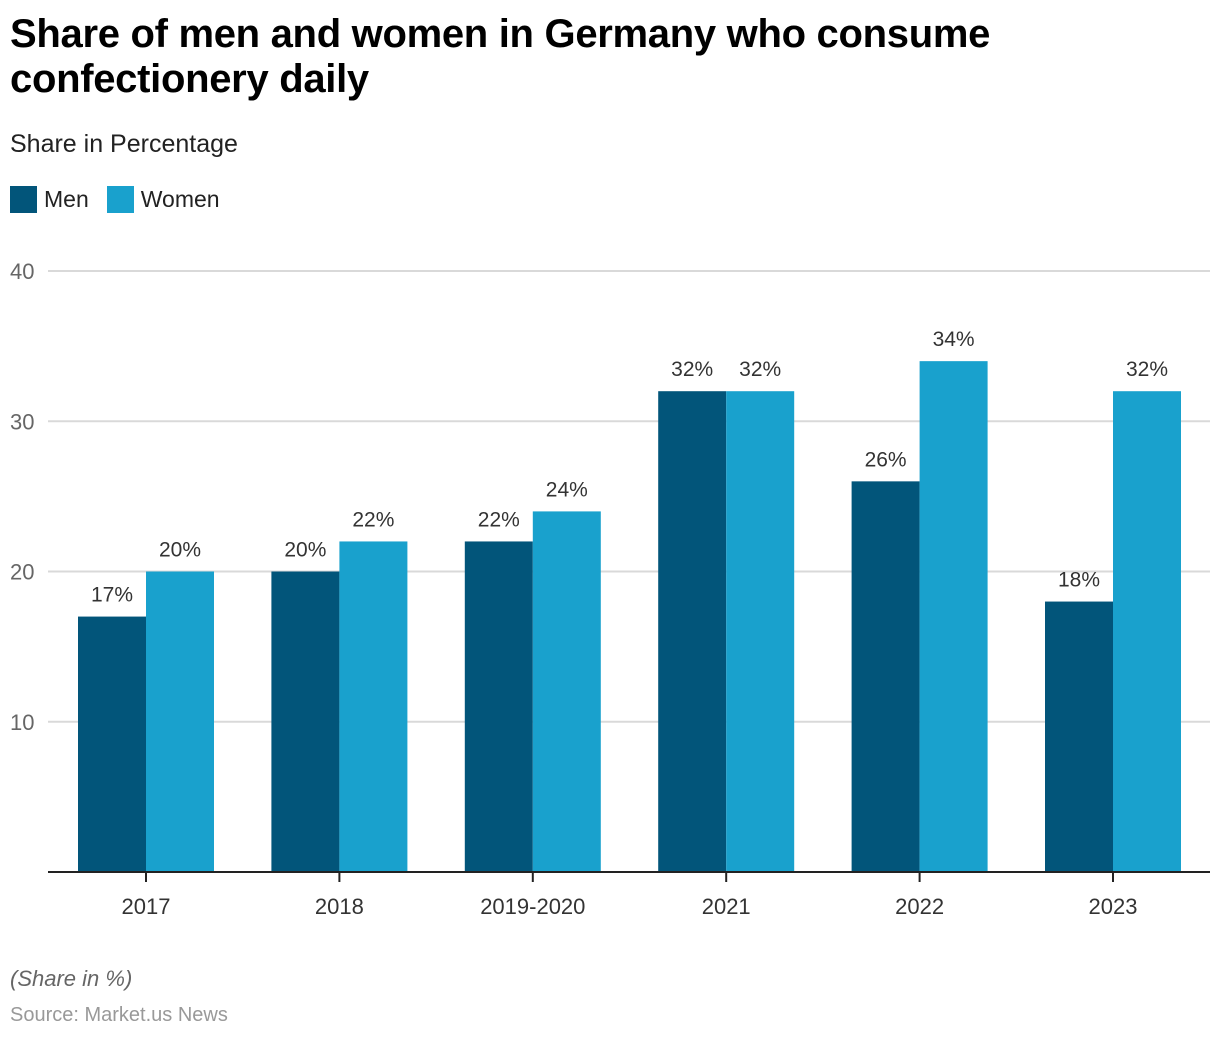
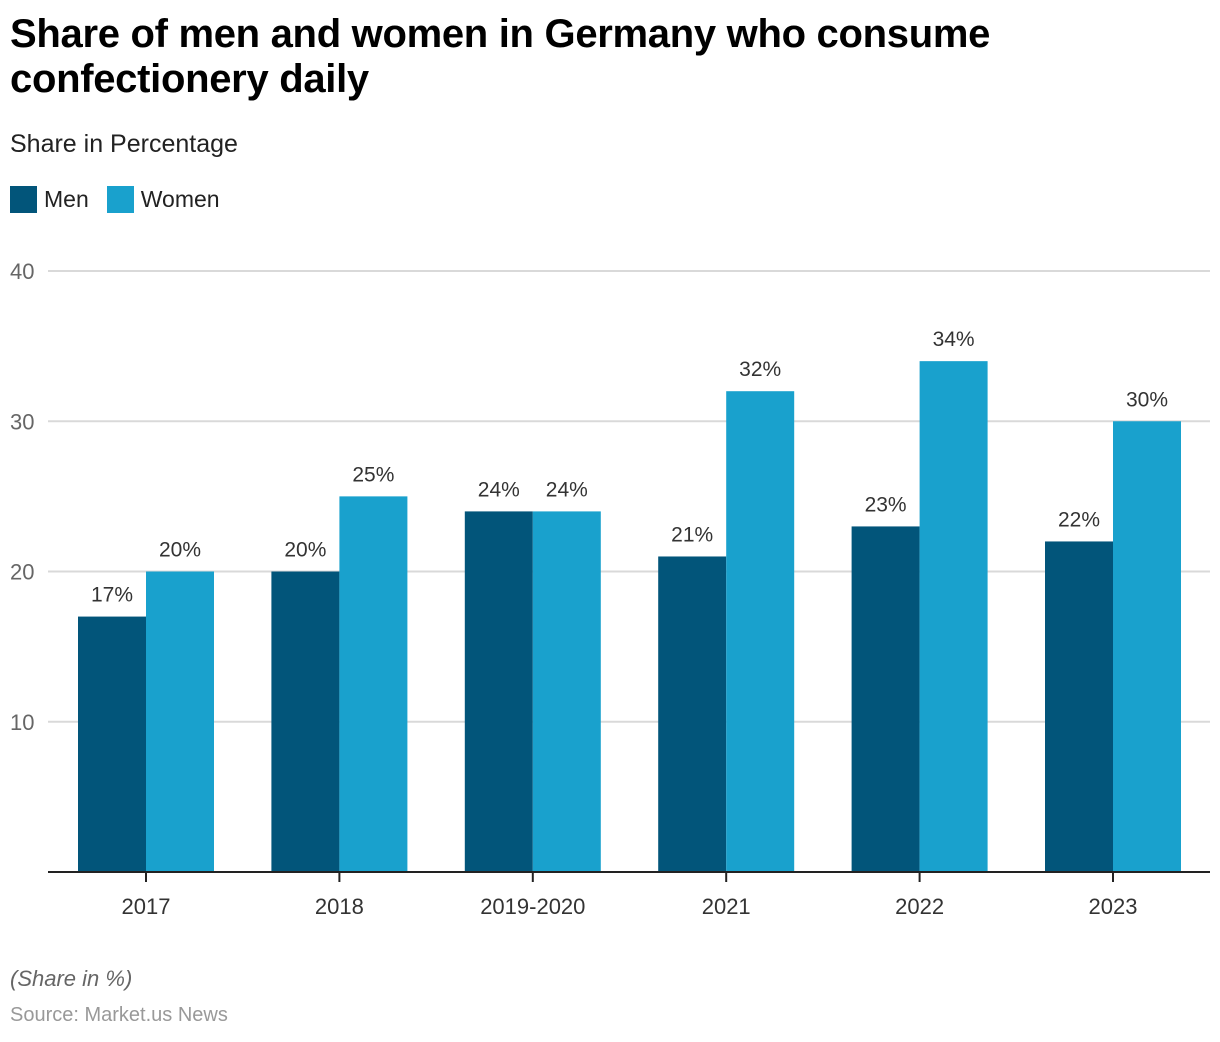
Women/2018: 22% -> 25%
Men/2019-2020: 22% -> 24%
Men/2021: 32% -> 21%
Men/2022: 26% -> 23%
Men/2023: 18% -> 22%
Women/2023: 32% -> 30%
